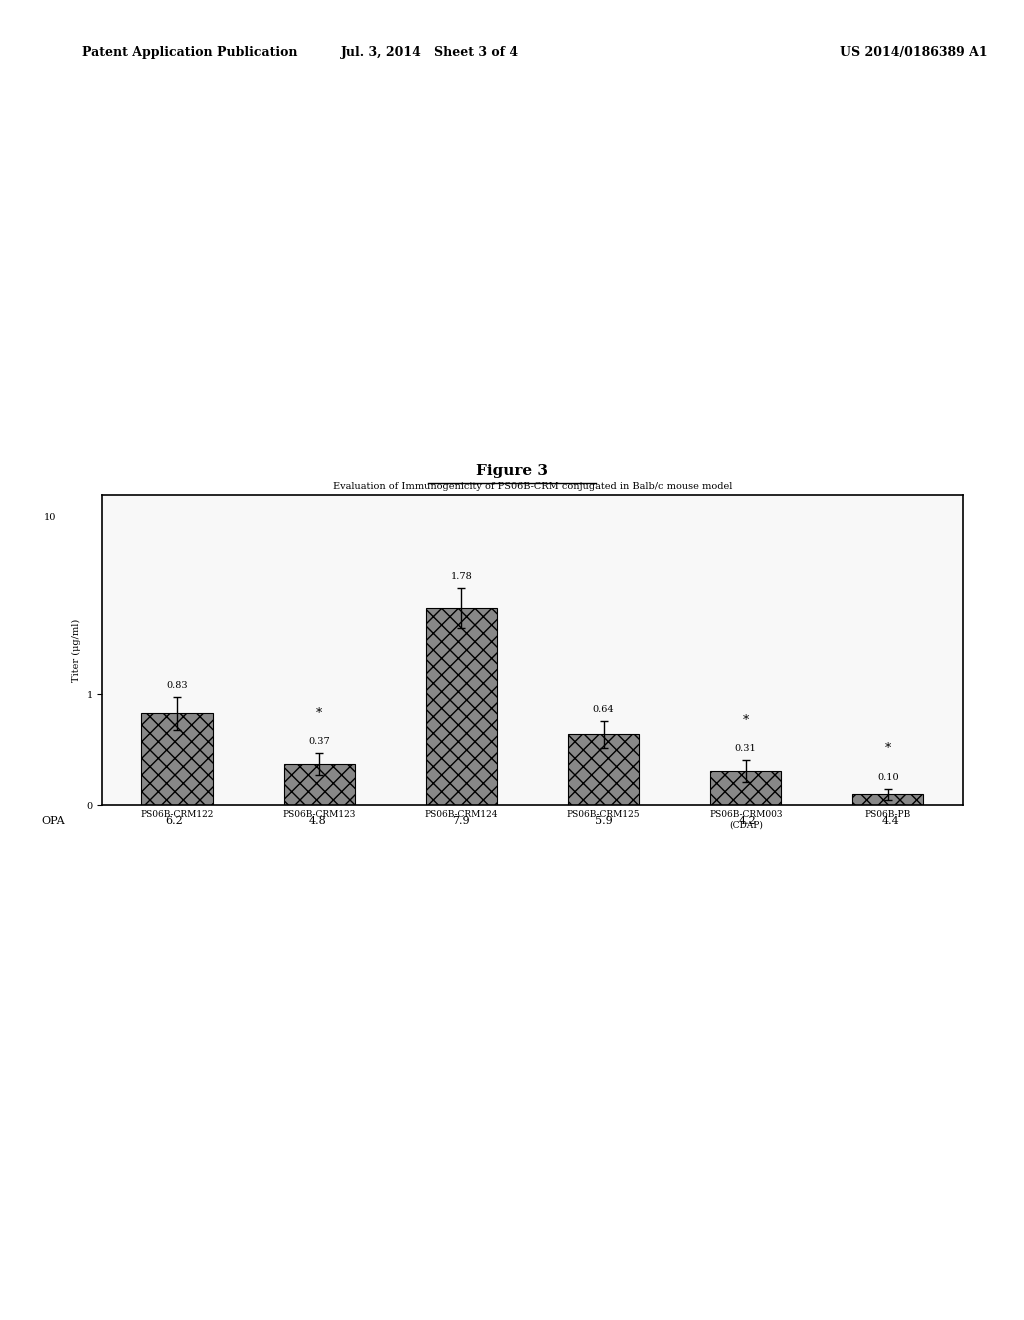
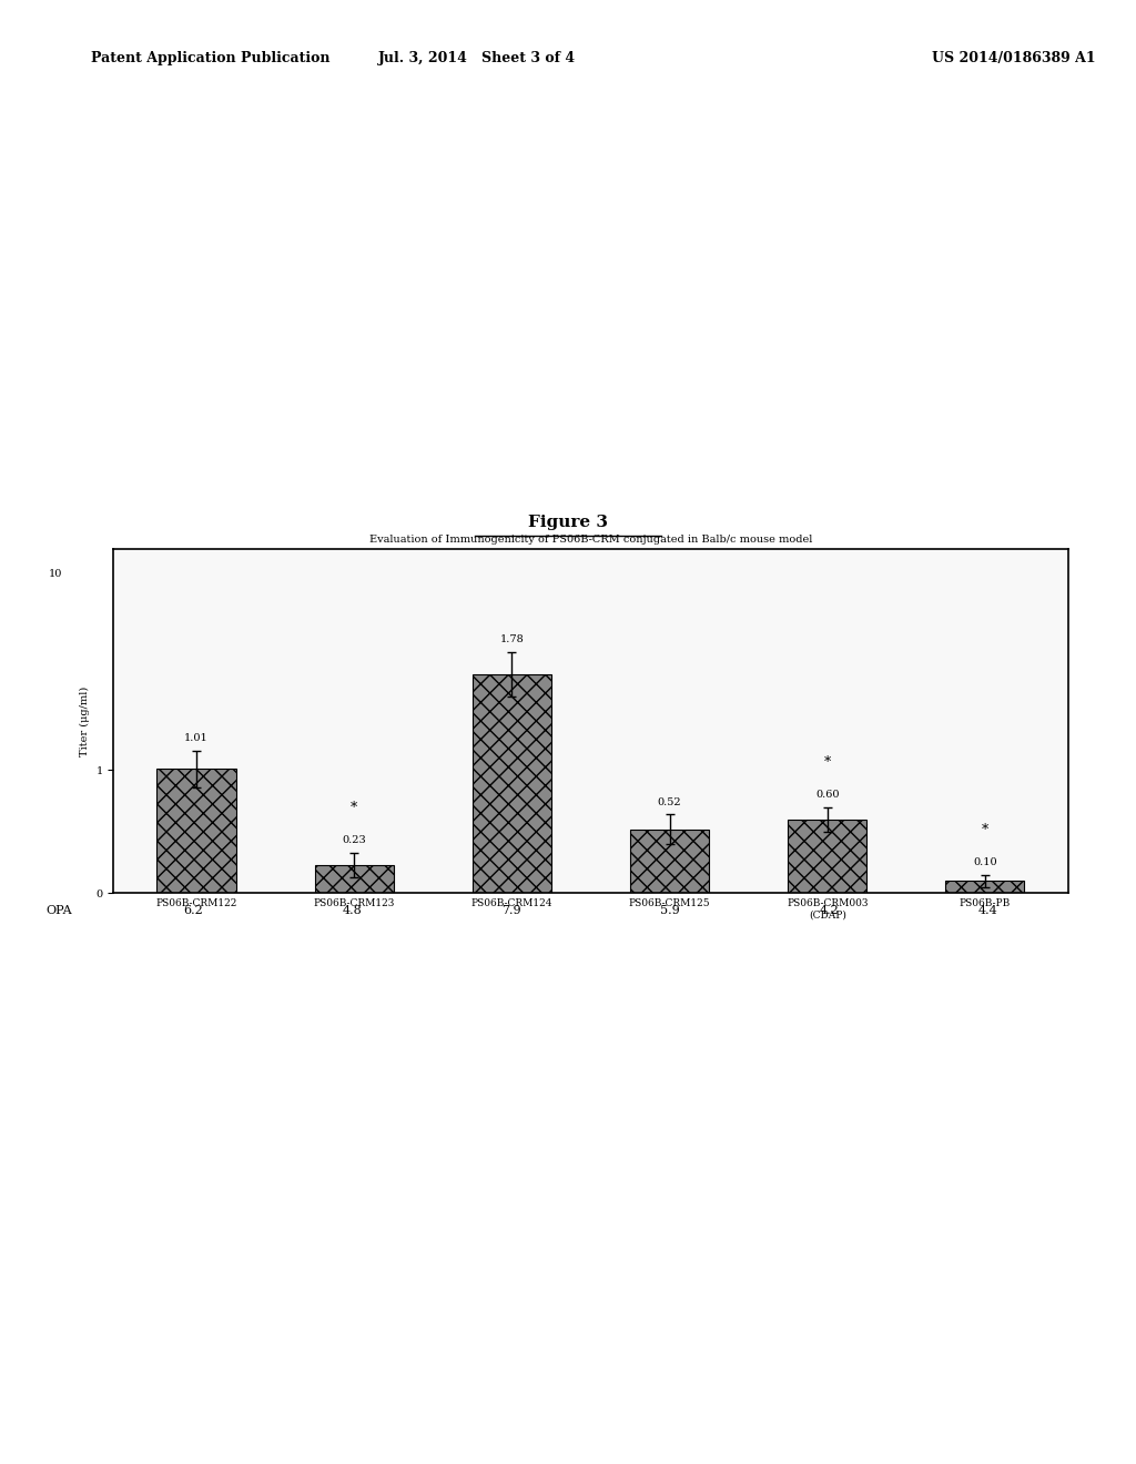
PS06B-CRM122: 0.83 -> 1.01
PS06B-CRM123: 0.37 -> 0.23
PS06B-CRM125: 0.64 -> 0.52
PS06B-CRM003 (CDAP): 0.31 -> 0.60
